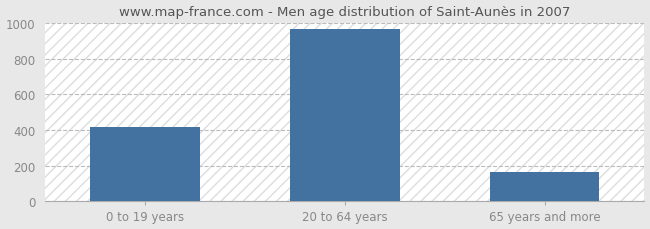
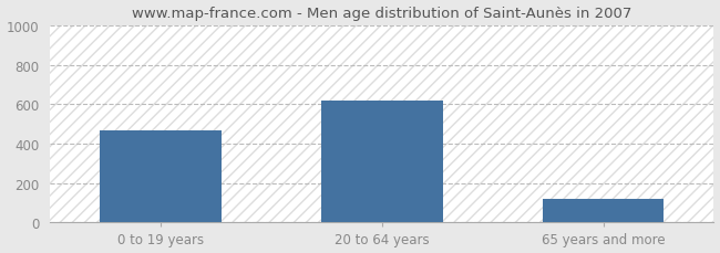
0 to 19 years: 420 -> 470
20 to 64 years: 960 -> 620
65 years and more: 160 -> 120
